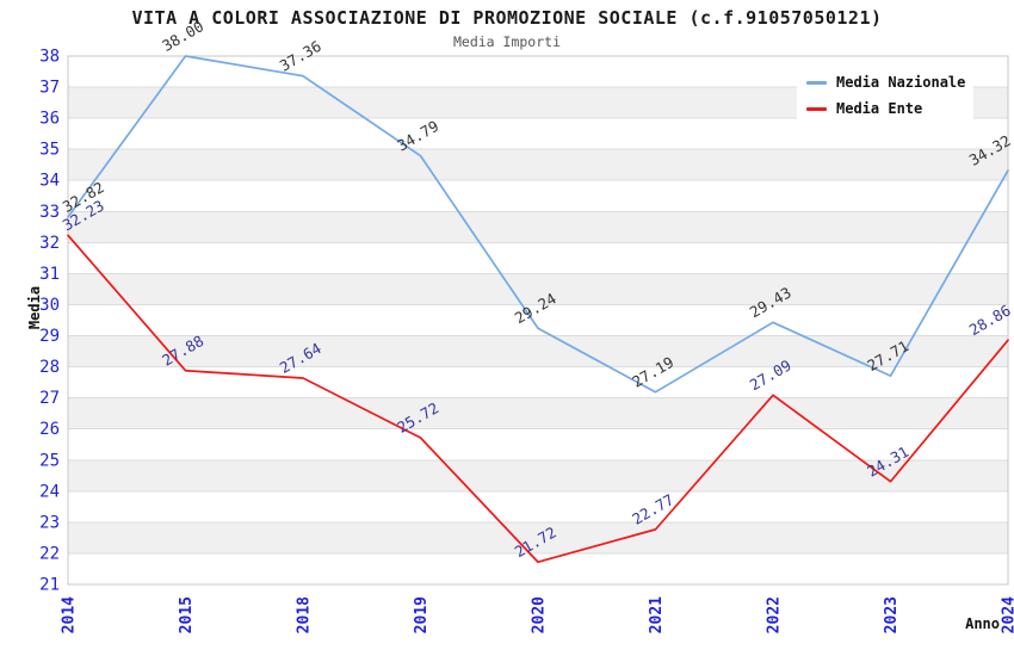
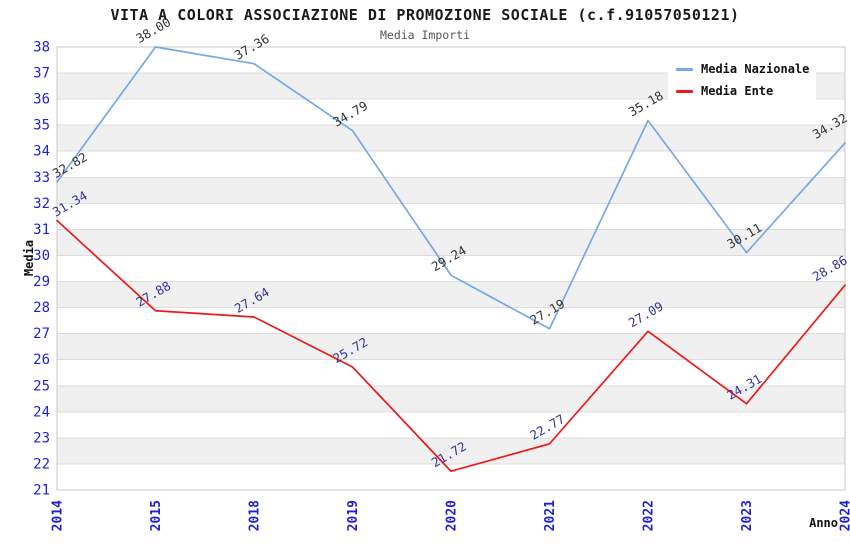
Media Ente/2014: 32.23 -> 31.34
Media Nazionale/2022: 29.43 -> 35.18
Media Nazionale/2023: 27.71 -> 30.11
